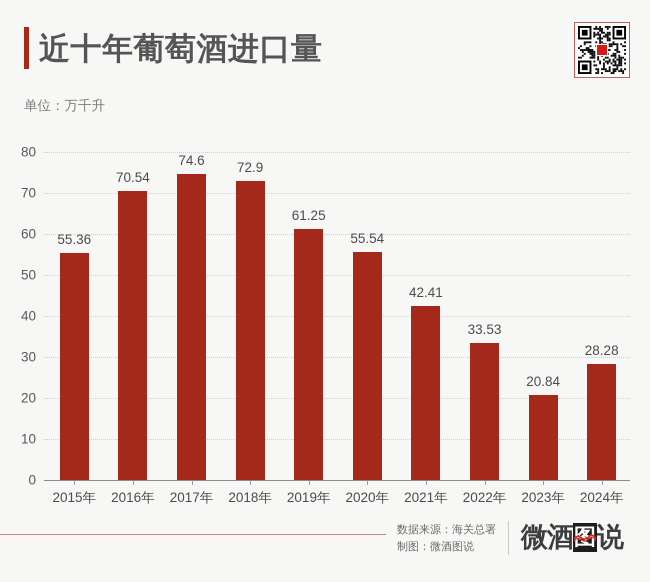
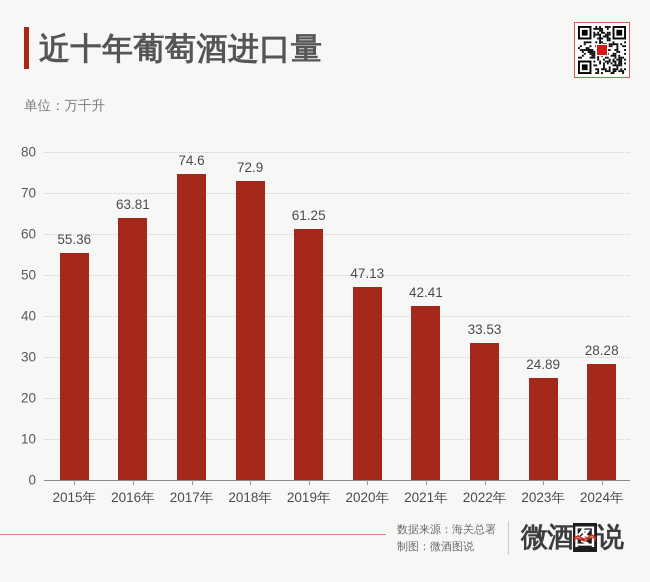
2016年: 70.54 -> 63.81
2020年: 55.54 -> 47.13
2023年: 20.84 -> 24.89
